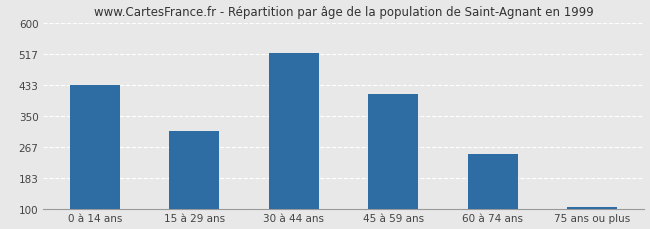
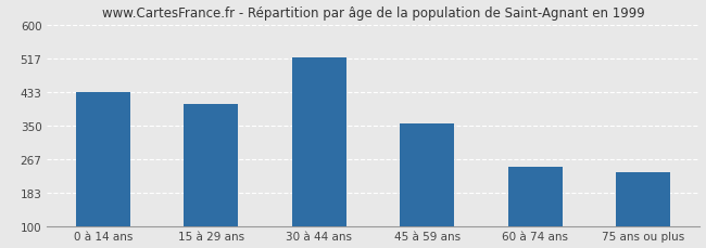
15 à 29 ans: 310 -> 405
45 à 59 ans: 408 -> 355
75 ans ou plus: 107 -> 235
